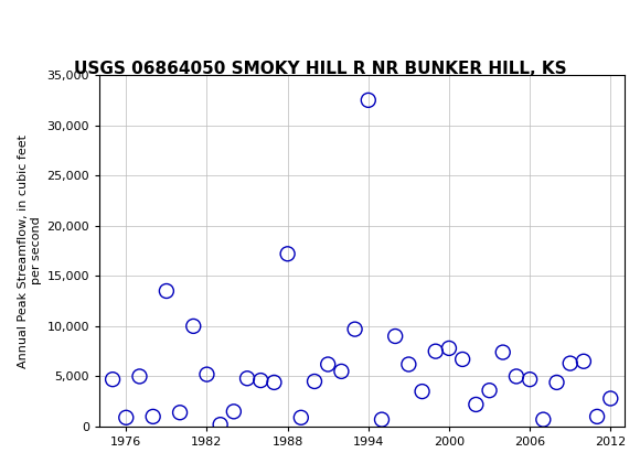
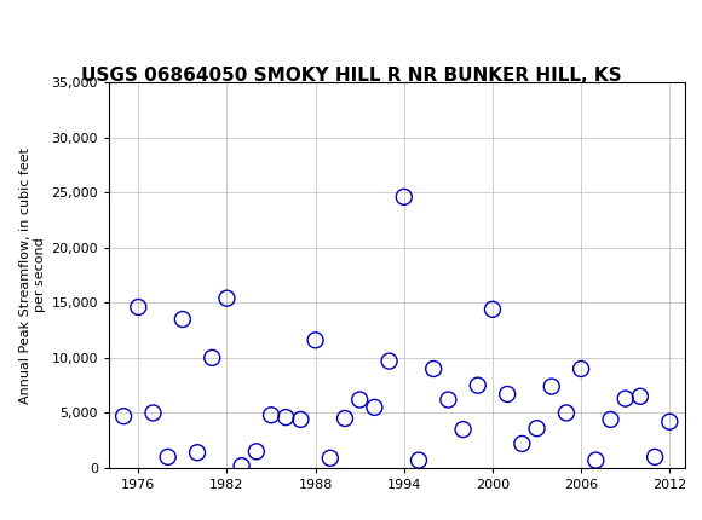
1976: 900 -> 14,600
1982: 5,200 -> 15,400
1988: 17,200 -> 11,600
1994: 32,500 -> 24,600
2000: 7,800 -> 14,400
2006: 4,700 -> 9,000
2012: 2,800 -> 4,200
